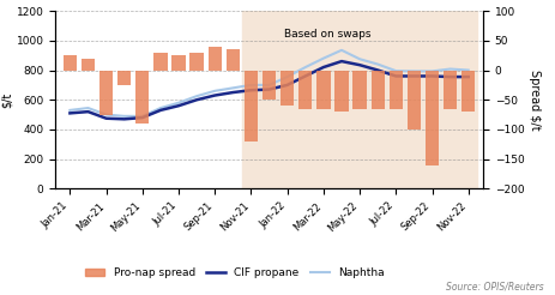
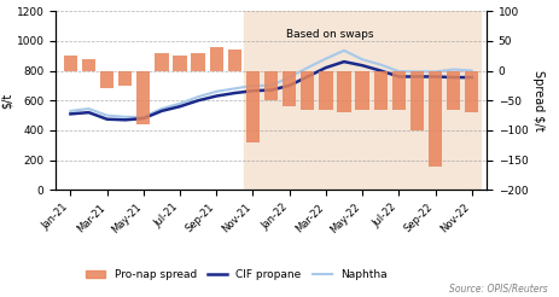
Pro-nap spread/Mar-21: -75 -> -30
